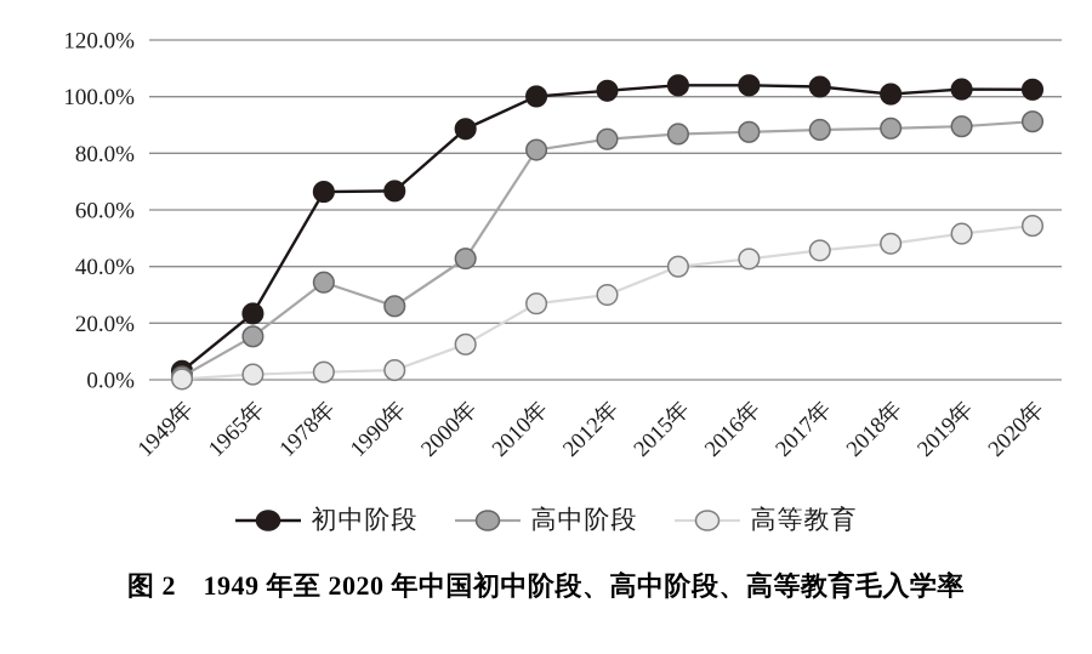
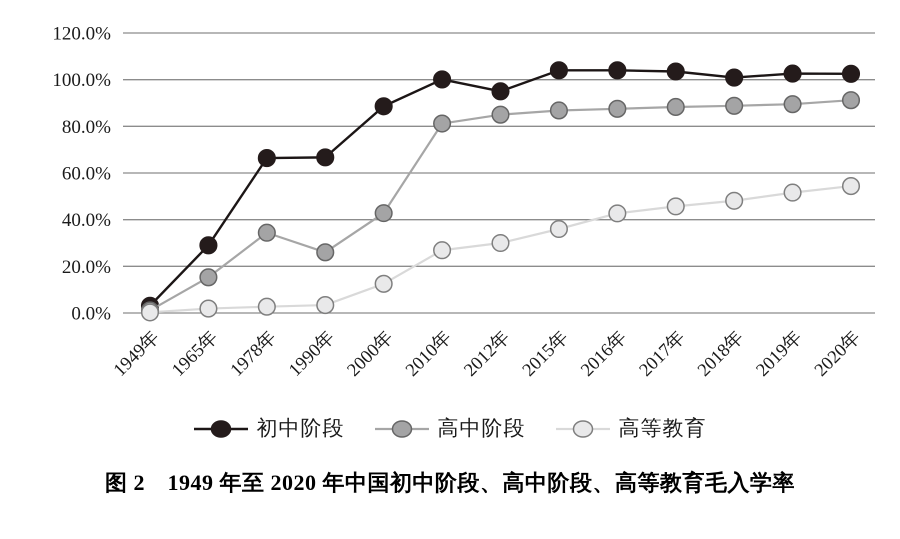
初中阶段/1965年: 23% -> 29%
初中阶段/2012年: 102% -> 95%
高等教育/2015年: 40% -> 36%
